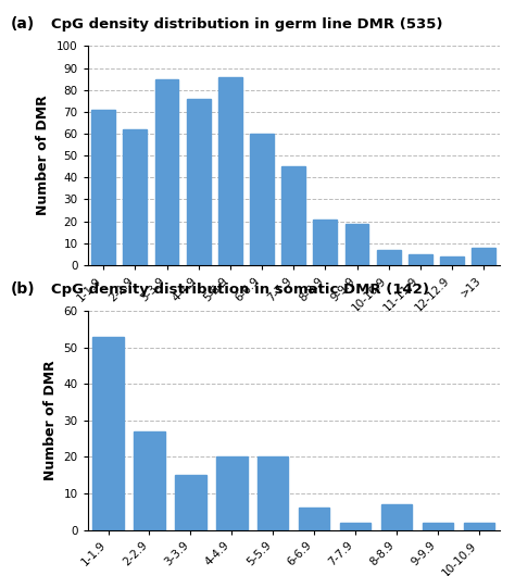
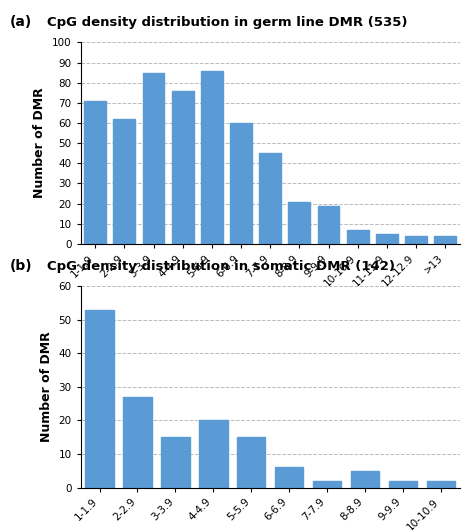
>13: 8 -> 4
5-5.9: 20 -> 15
8-8.9: 7 -> 5
